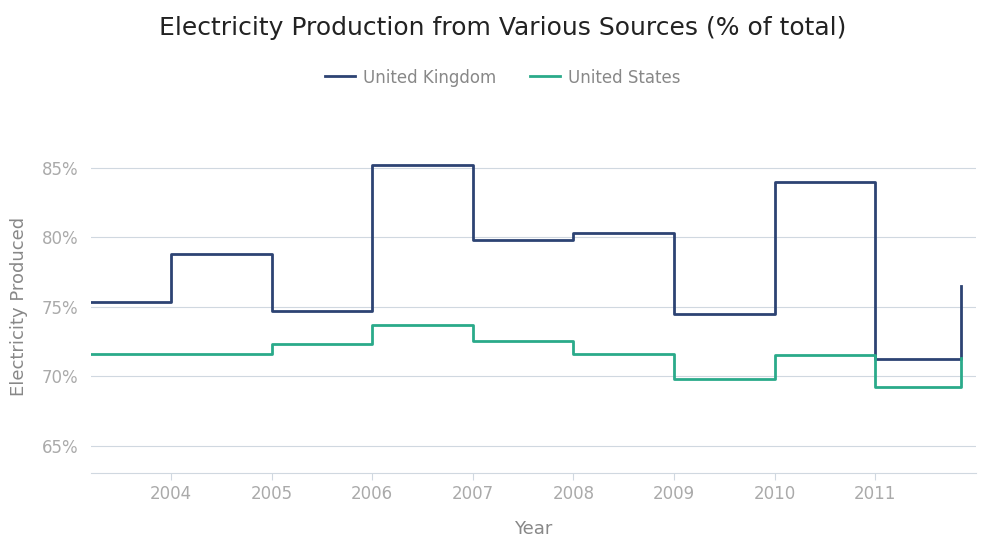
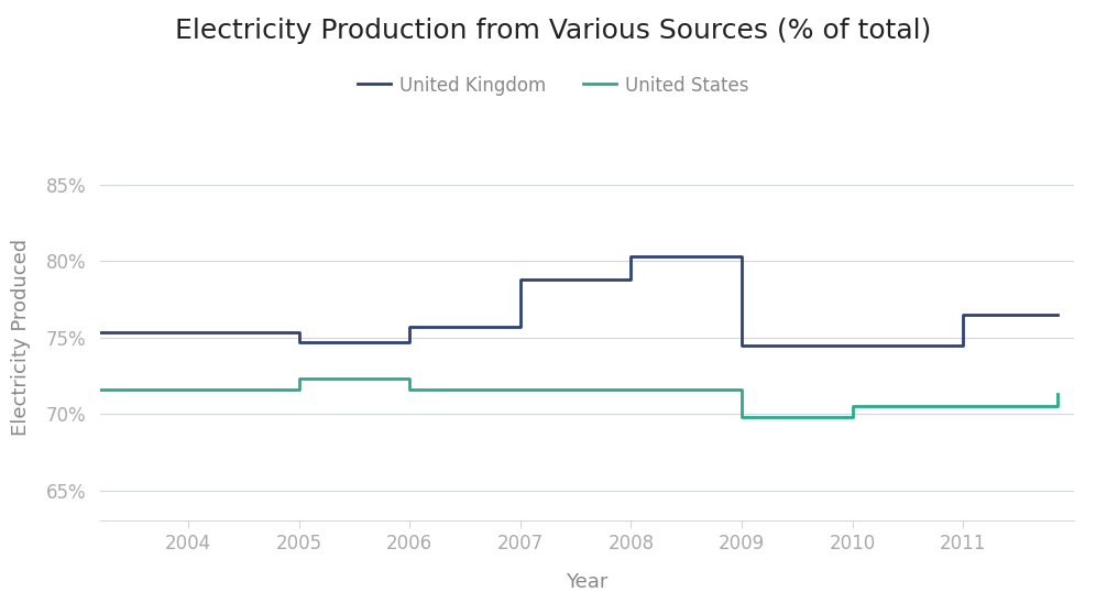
United Kingdom/2004: 78.8% -> 75.3%
United Kingdom/2006: 85.2% -> 75.7%
United States/2006: 73.7% -> 71.6%
United Kingdom/2007: 79.8% -> 78.8%
United States/2007: 72.5% -> 71.6%
United Kingdom/2010: 84.0% -> 74.5%
United States/2010: 71.5% -> 70.5%
United Kingdom/2011: 71.2% -> 76.5%
United States/2011: 69.2% -> 70.5%
